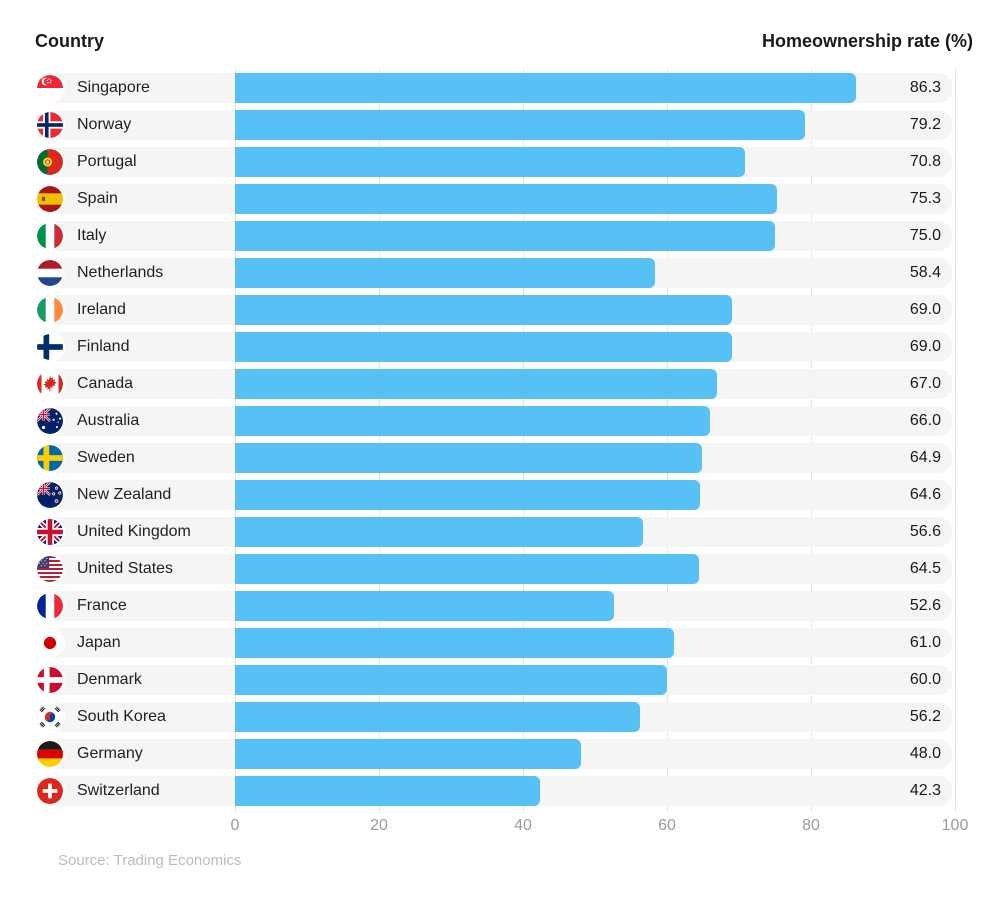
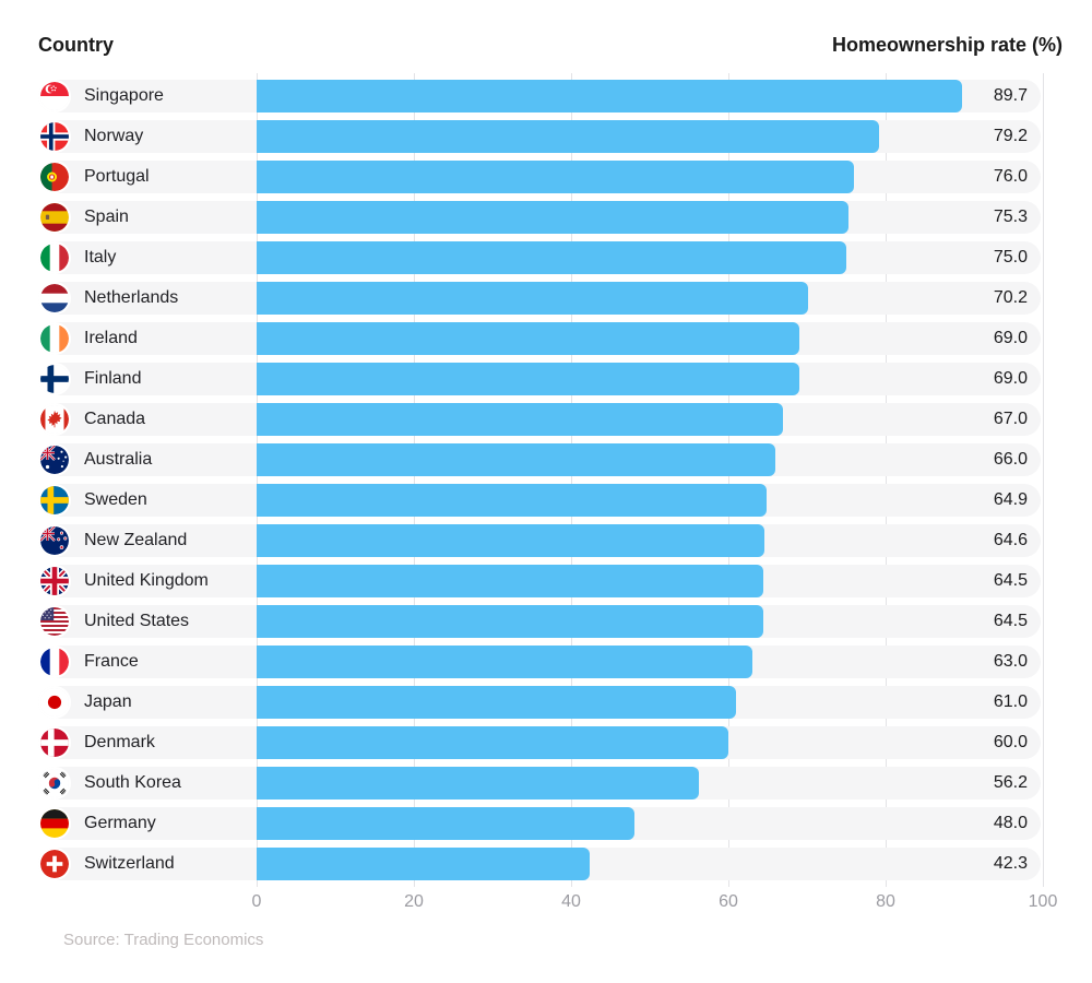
Singapore: 86.3 -> 89.7
Portugal: 70.8 -> 76.0
Netherlands: 58.4 -> 70.2
United Kingdom: 56.6 -> 64.5
France: 52.6 -> 63.0
